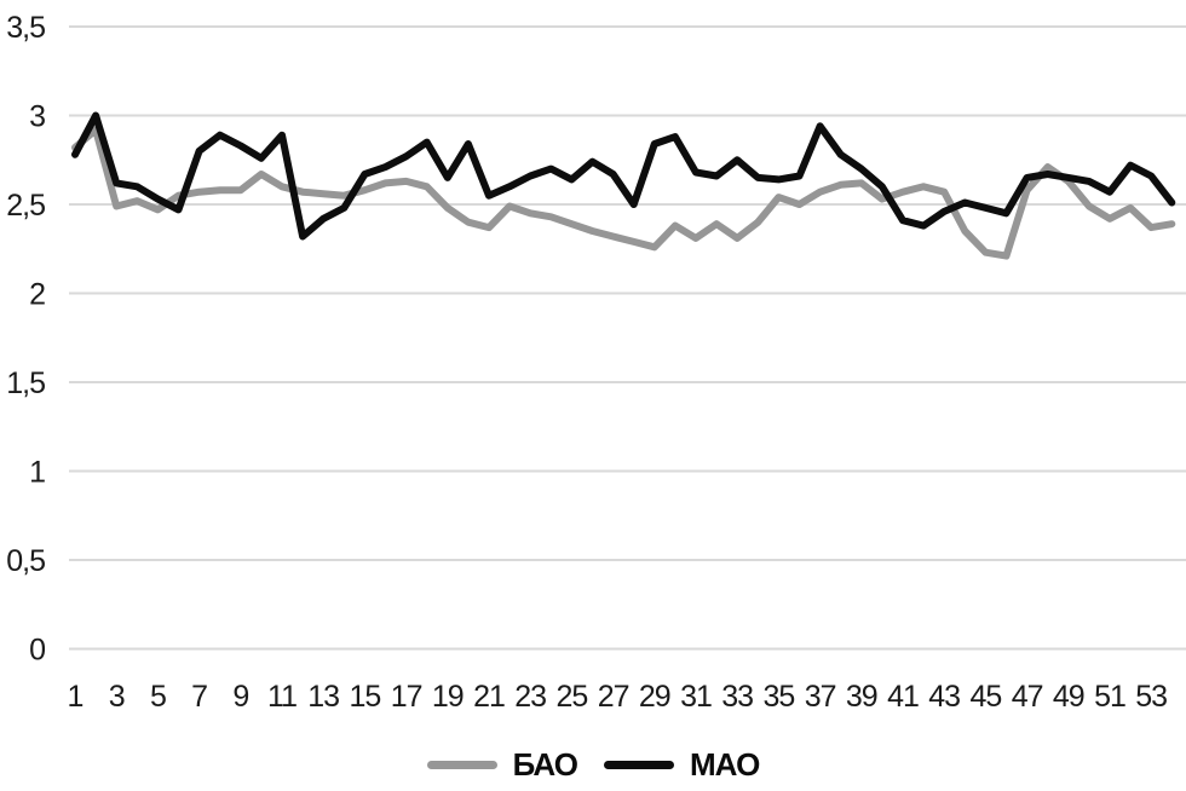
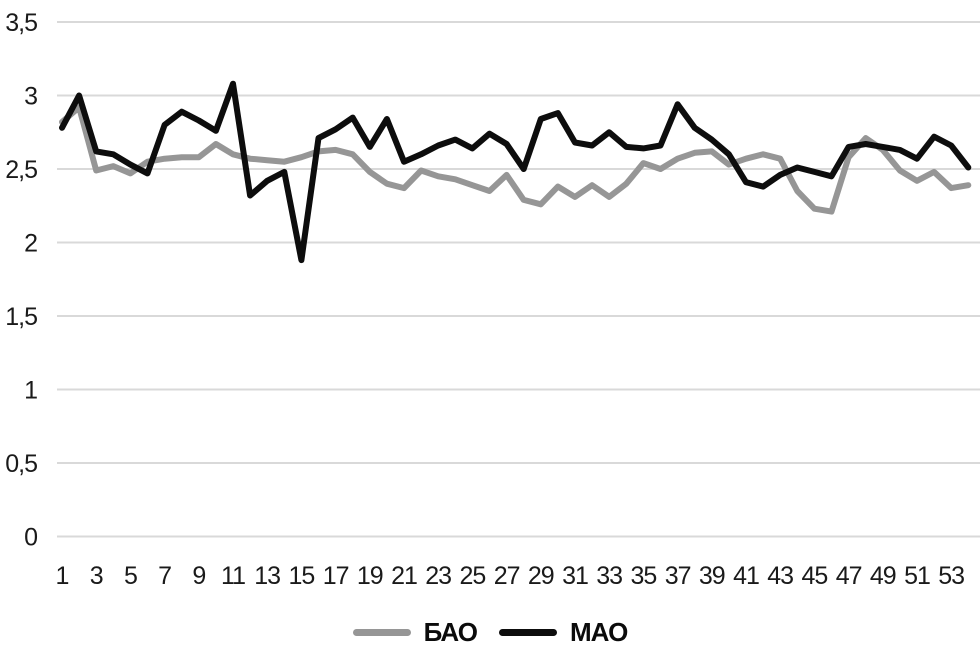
МАО/11: 2,89 -> 3,08
МАО/15: 2,67 -> 1,88
БАО/27: 2,32 -> 2,46
